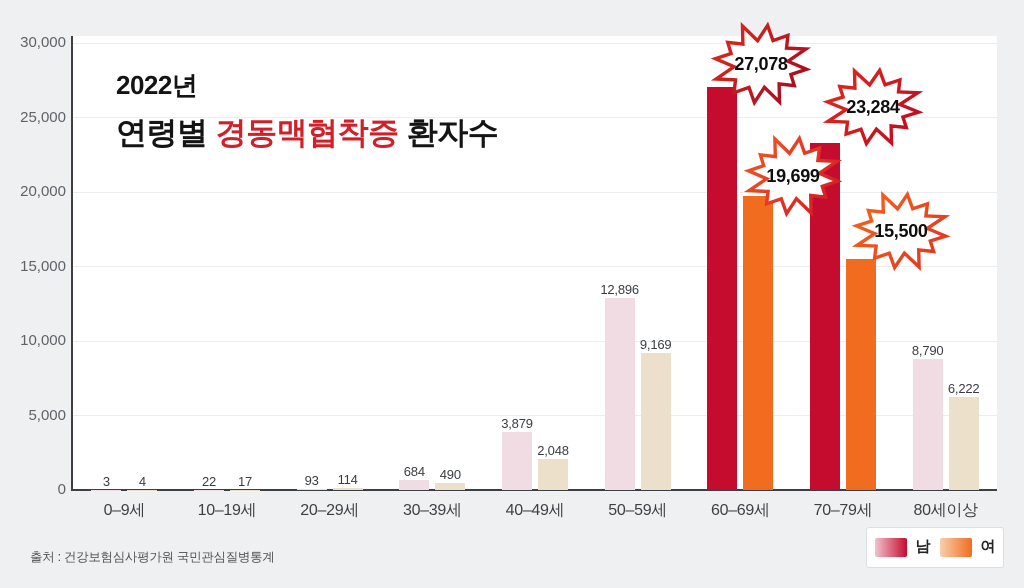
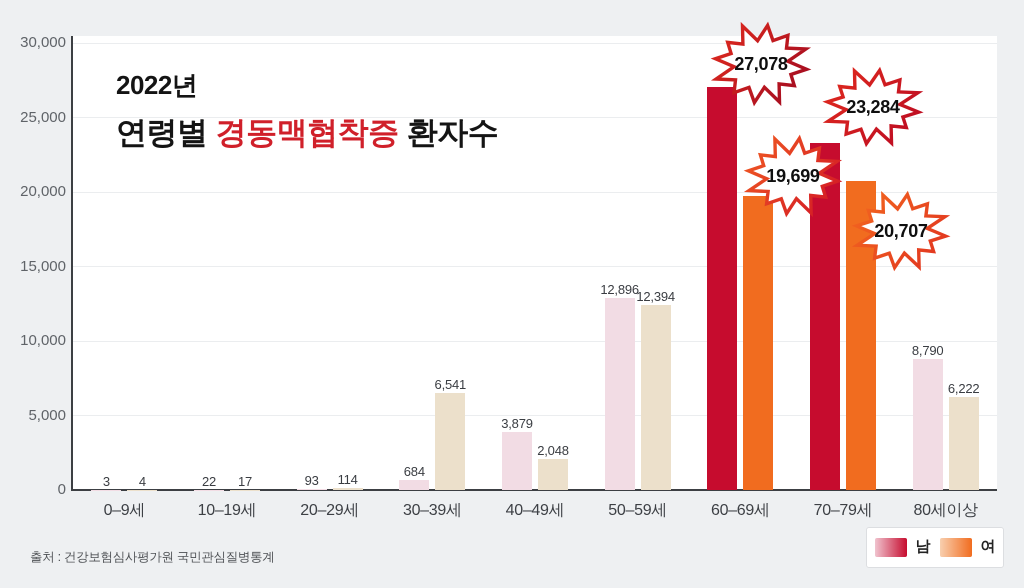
여/30–39세: 490 -> 6,541
여/50–59세: 9,169 -> 12,394
여/70–79세: 15,500 -> 20,707
